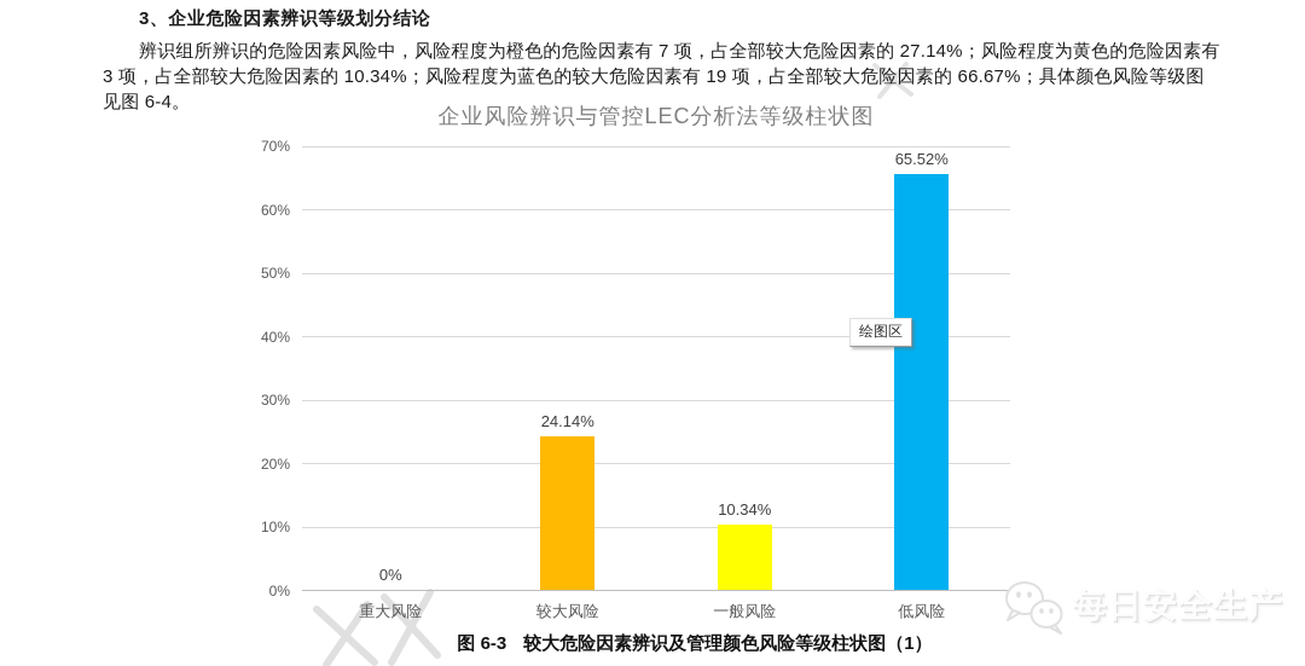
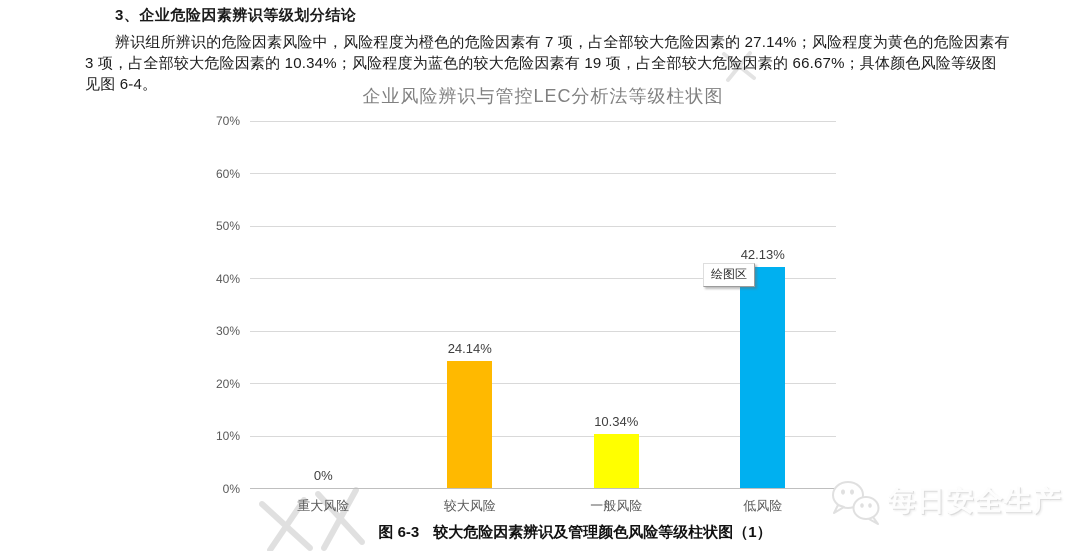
低风险: 65.52% -> 42.13%
